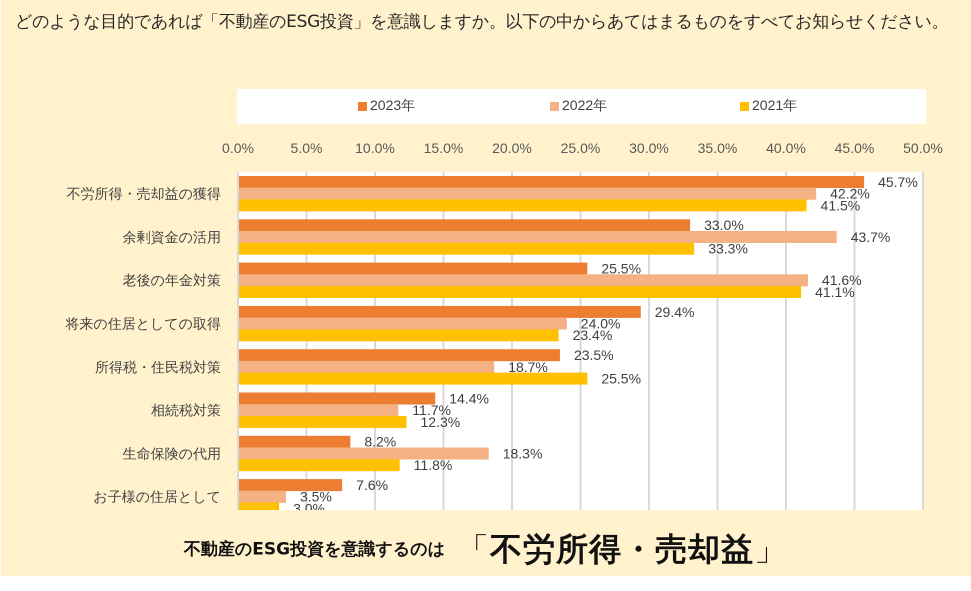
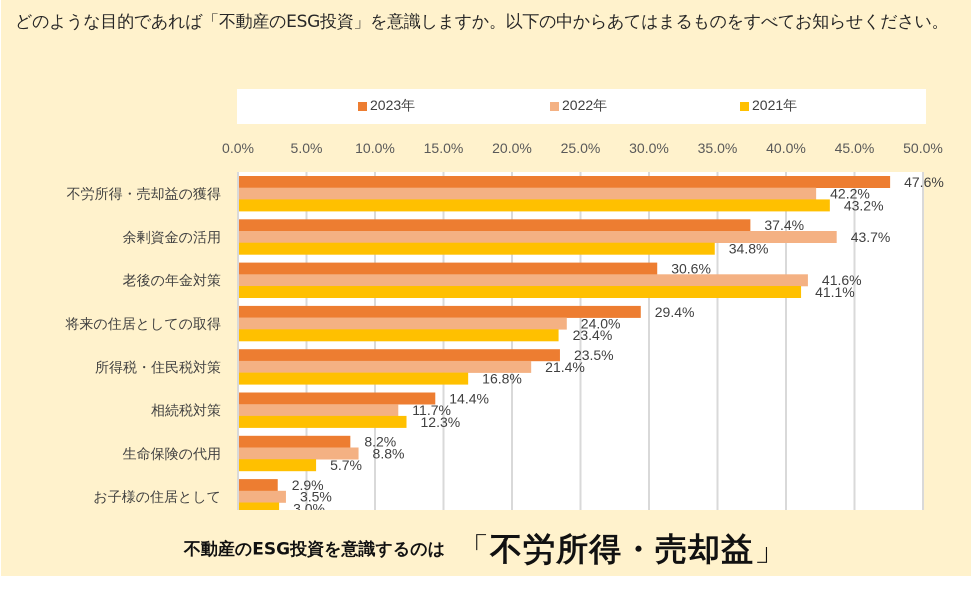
2023年/不労所得・売却益の獲得: 45.7% -> 47.6%
2021年/不労所得・売却益の獲得: 41.5% -> 43.2%
2023年/余剰資金の活用: 33.0% -> 37.4%
2021年/余剰資金の活用: 33.3% -> 34.8%
2023年/老後の年金対策: 25.5% -> 30.6%
2022年/所得税・住民税対策: 18.7% -> 21.4%
2021年/所得税・住民税対策: 25.5% -> 16.8%
2022年/生命保険の代用: 18.3% -> 8.8%
2021年/生命保険の代用: 11.8% -> 5.7%
2023年/お子様の住居として: 7.6% -> 2.9%
